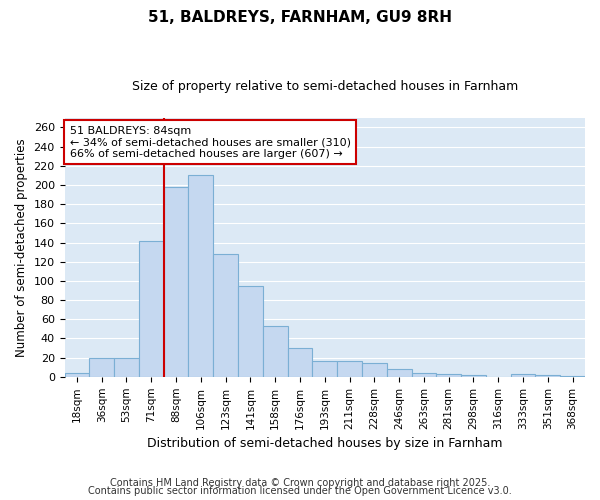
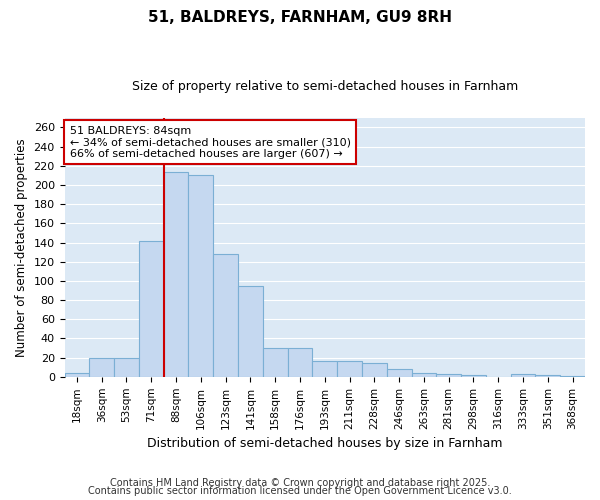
88sqm: 198 -> 214
158sqm: 53 -> 30
